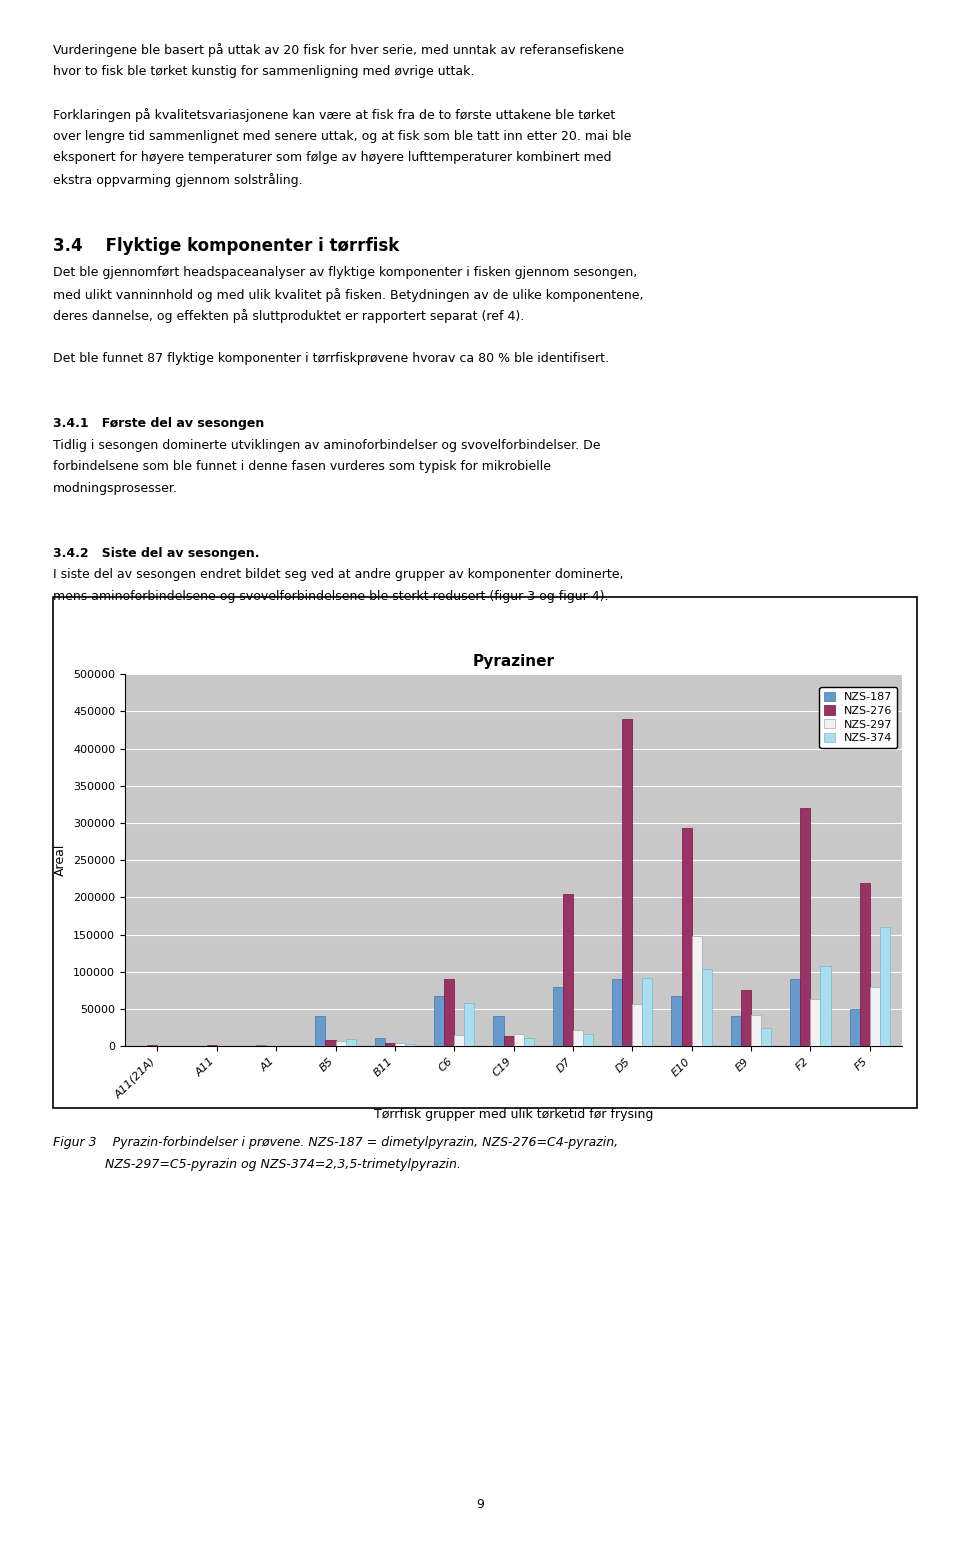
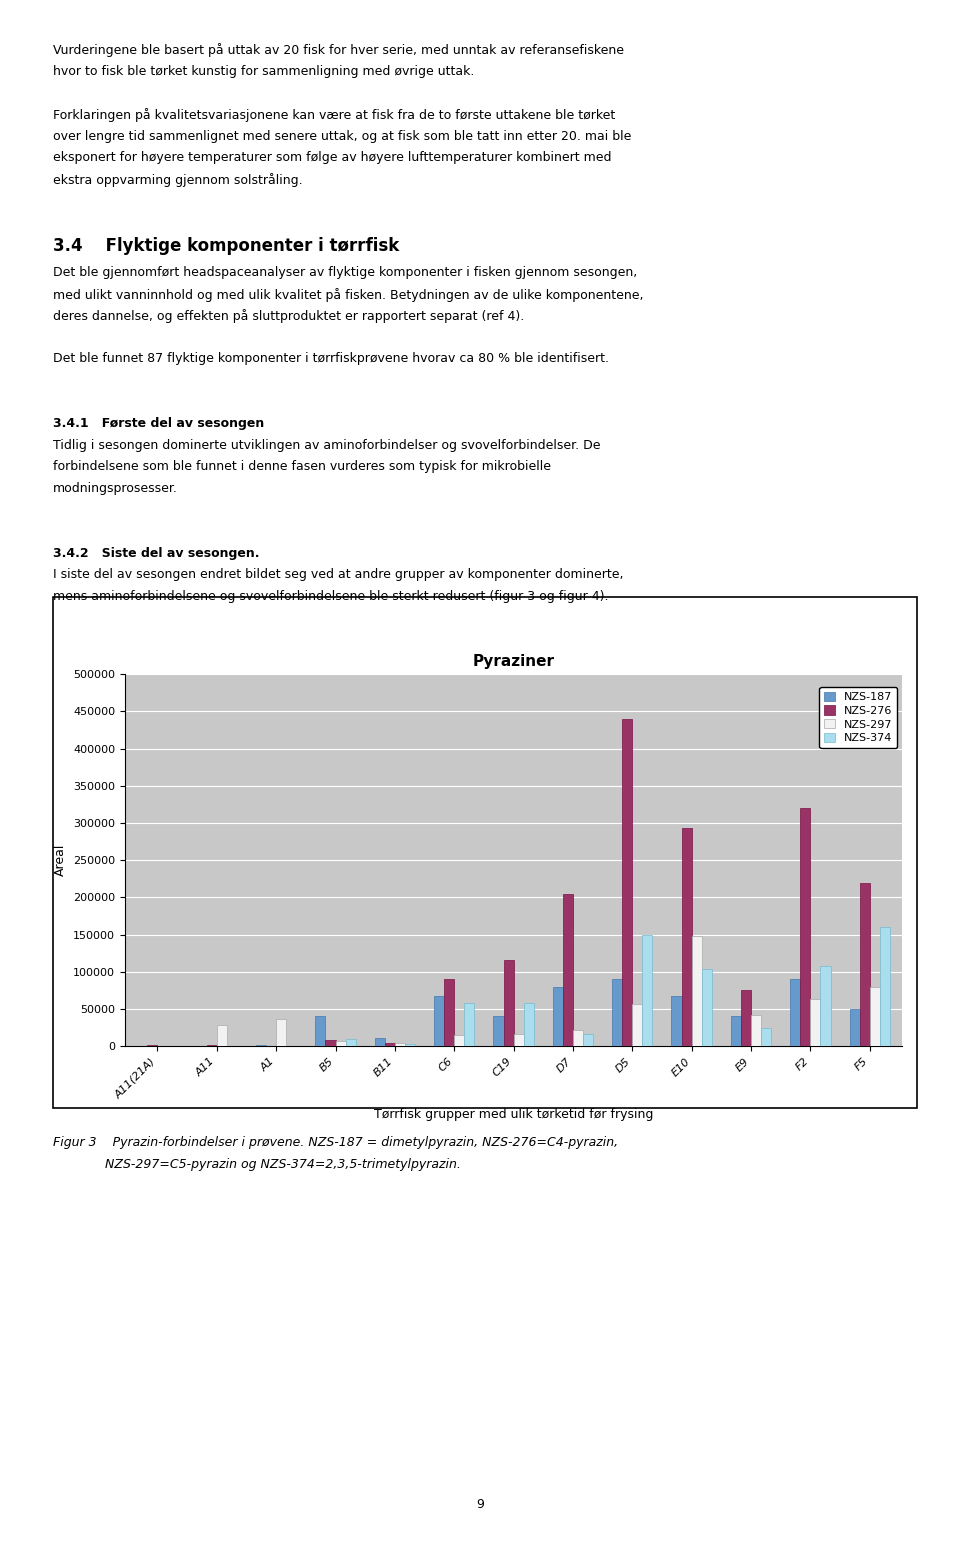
NZS-297/A11: 1000 -> 28000
NZS-297/A1: 1000 -> 36000
NZS-276/C19: 14000 -> 116000
NZS-374/C19: 11000 -> 58000
NZS-374/D5: 92000 -> 150000
